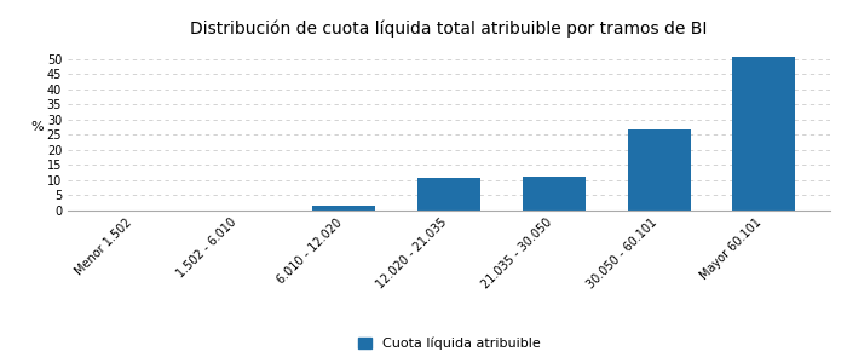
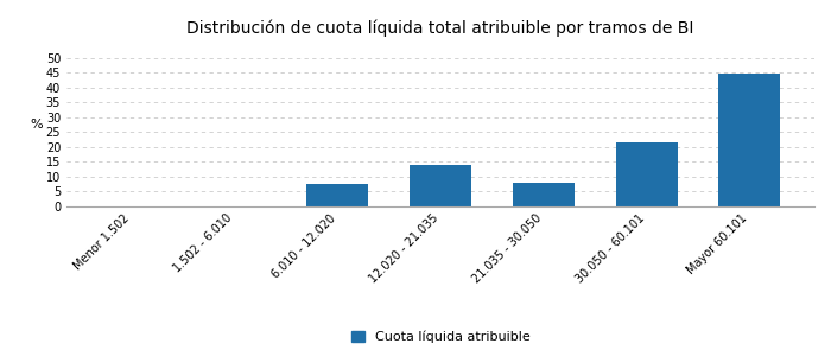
6.010 - 12.020: 1.7 -> 7.5
12.020 - 21.035: 10.6 -> 14.0
21.035 - 30.050: 11.2 -> 8.0
30.050 - 60.101: 26.7 -> 21.5
Mayor 60.101: 50.7 -> 44.5
